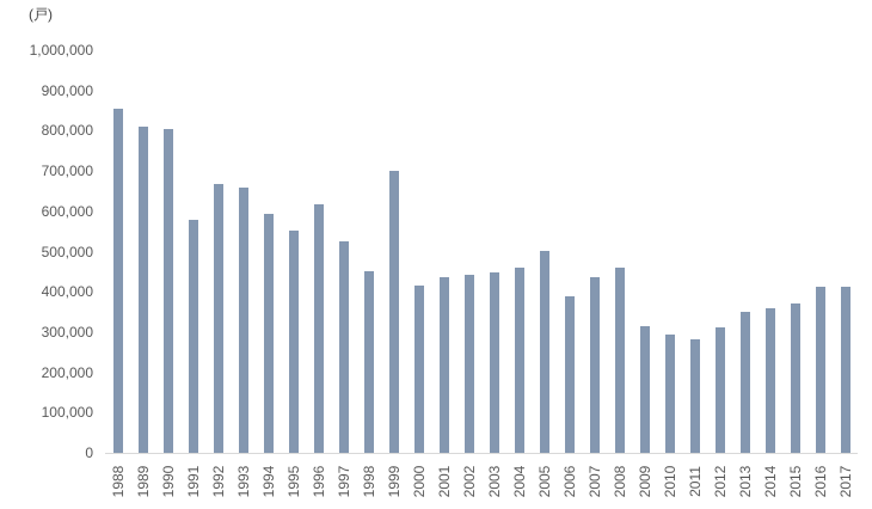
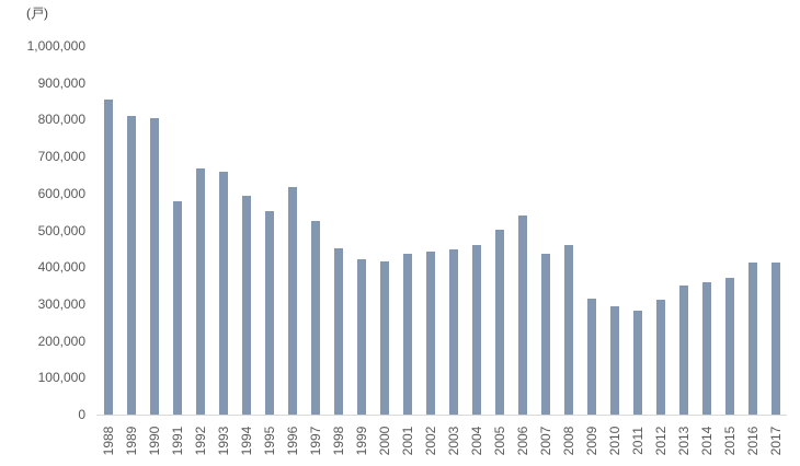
1999: 700000 -> 420000
2006: 390000 -> 540000
